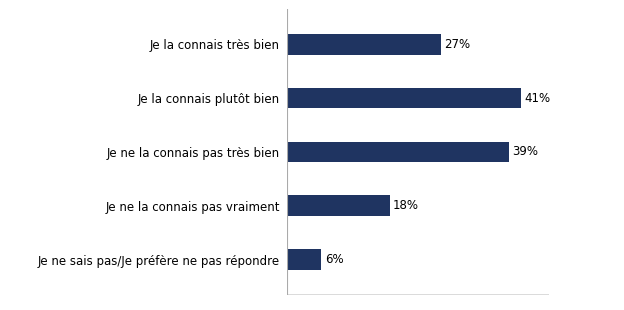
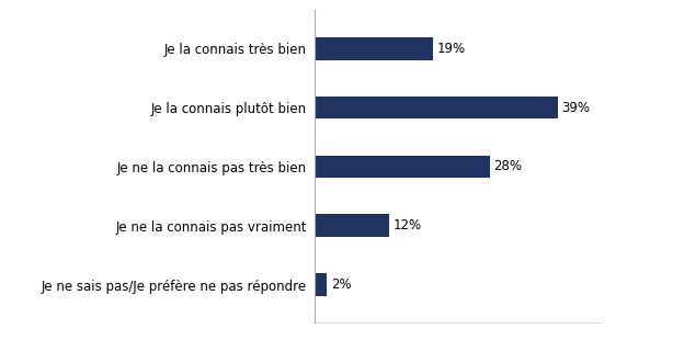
Je la connais très bien: 27% -> 19%
Je la connais plutôt bien: 41% -> 39%
Je ne la connais pas très bien: 39% -> 28%
Je ne la connais pas vraiment: 18% -> 12%
Je ne sais pas/Je préfère ne pas répondre: 6% -> 2%
